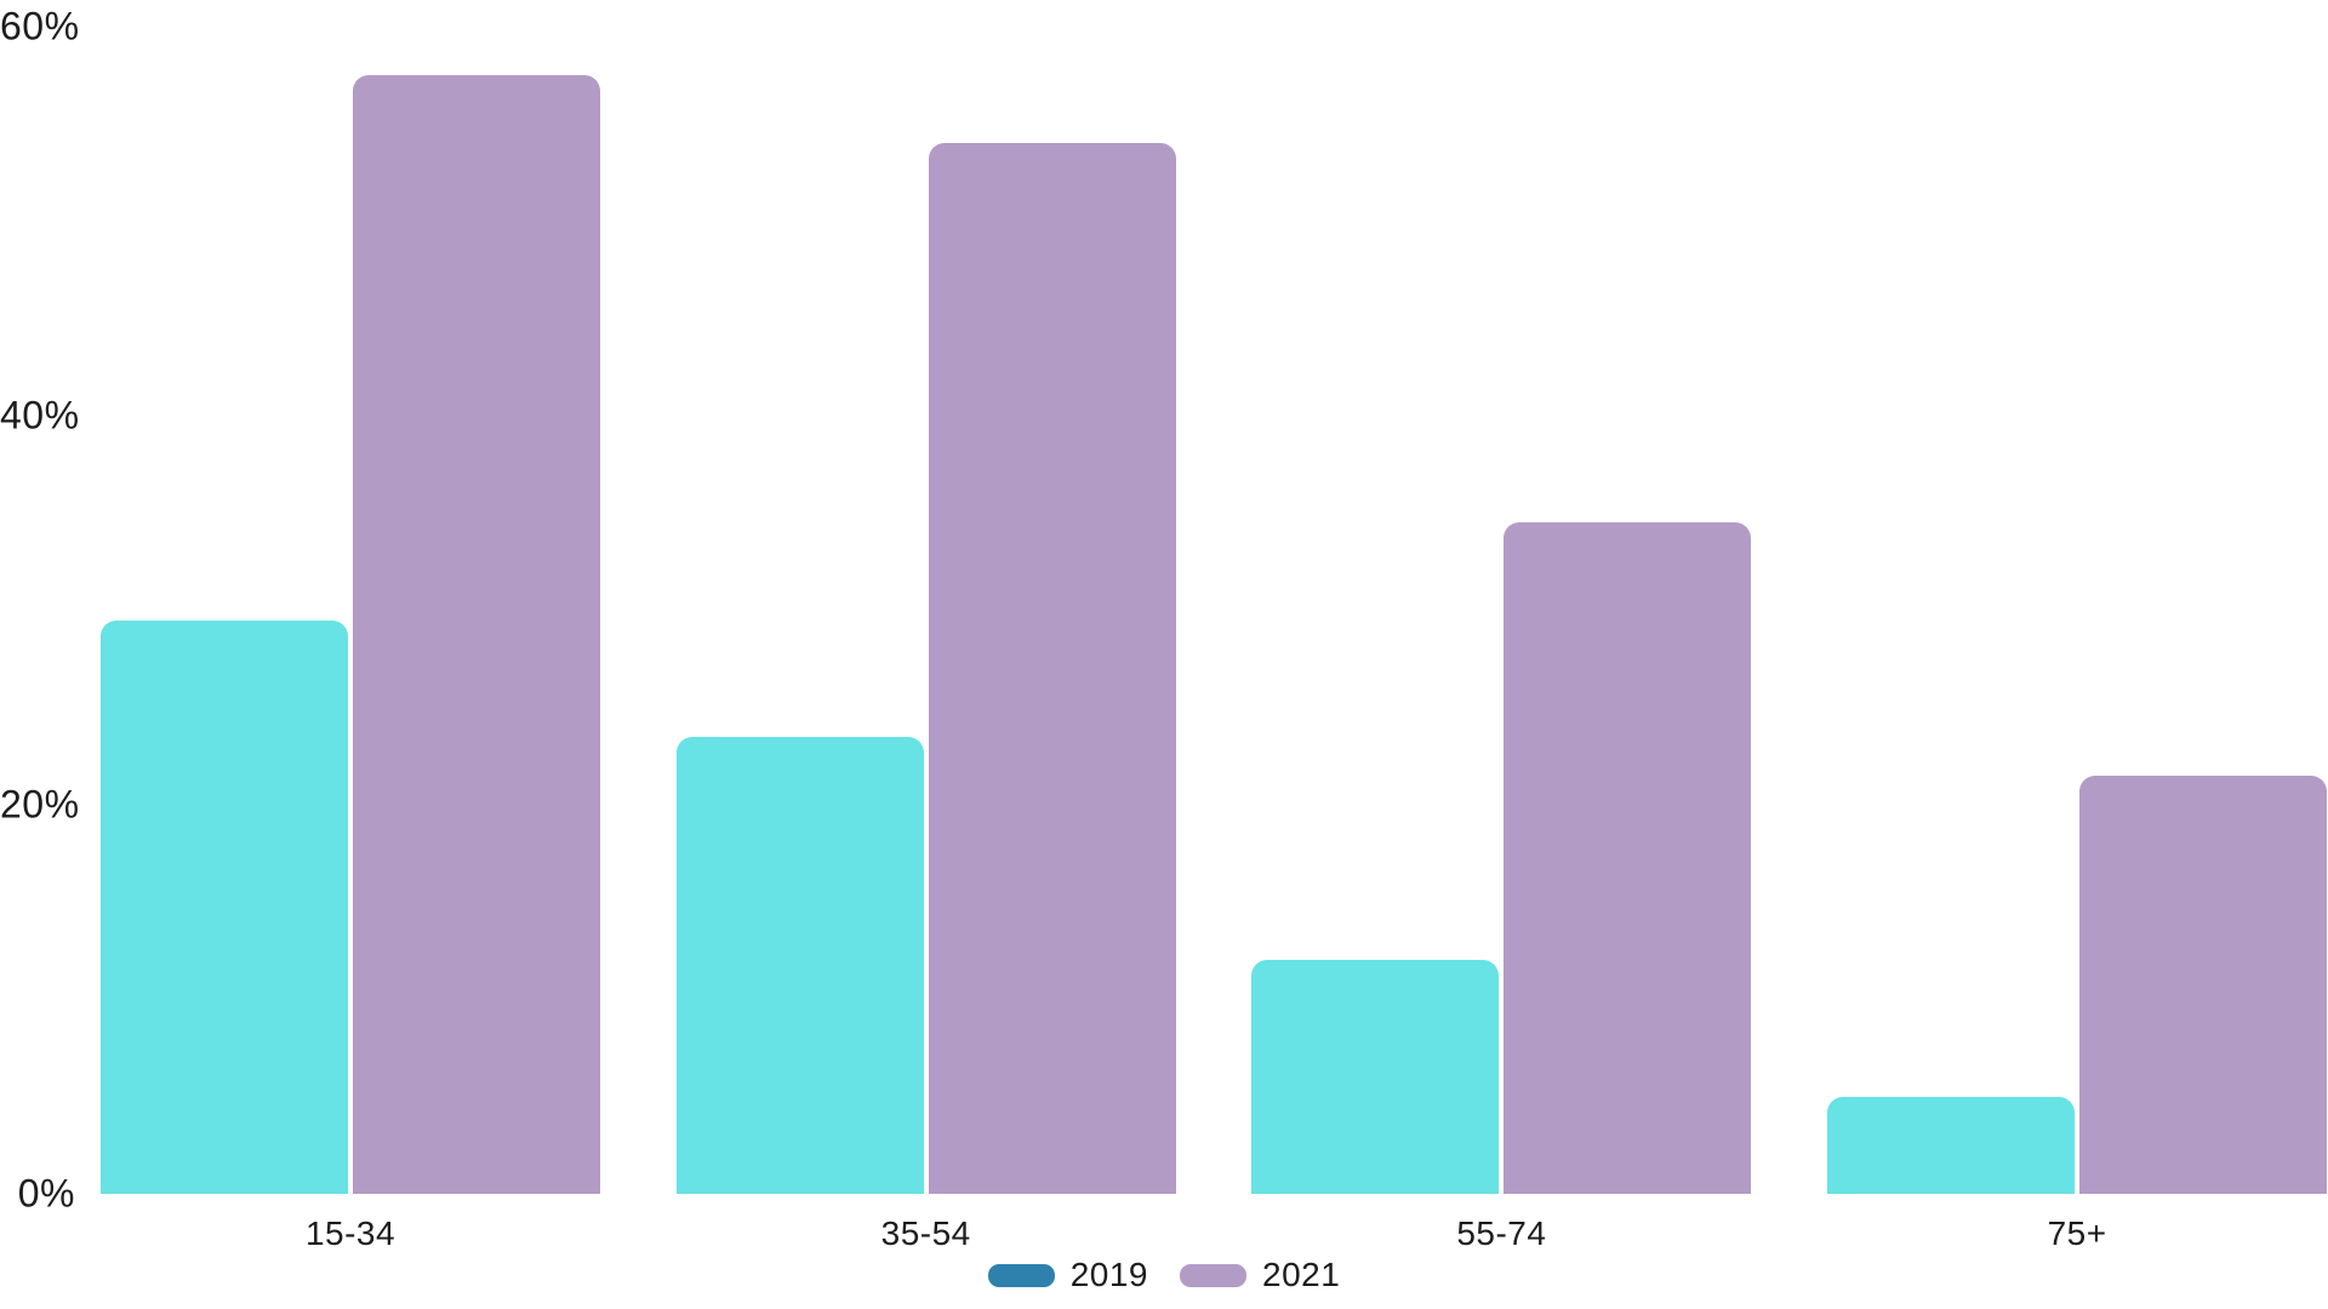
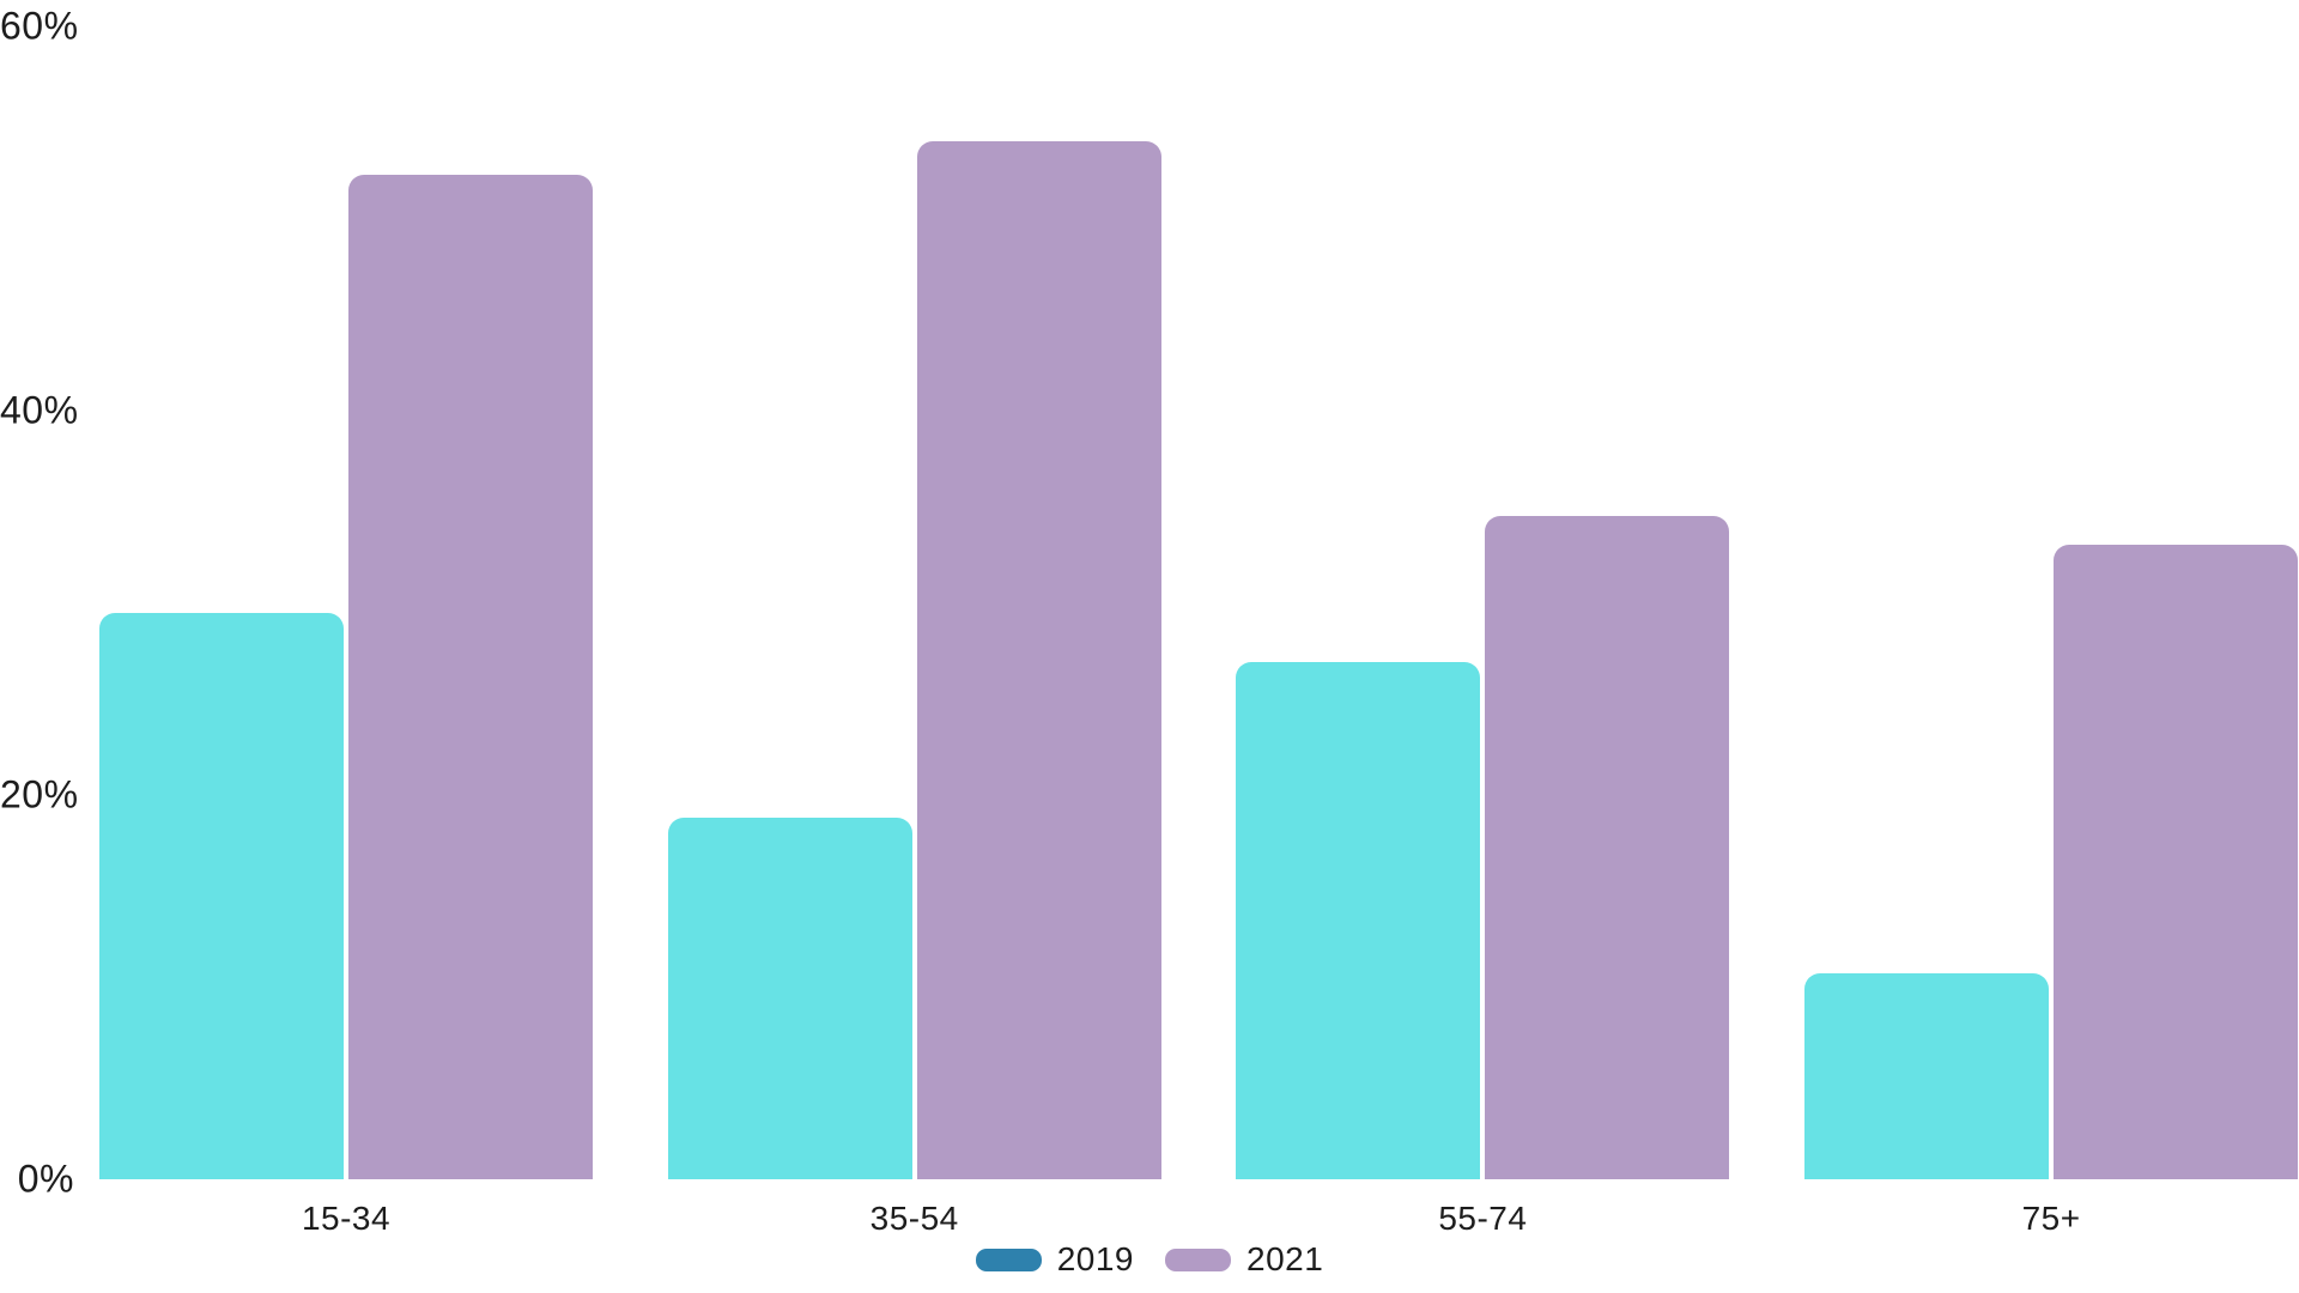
2021/15-34: 57.5% -> 52.3%
2019/35-54: 23.5% -> 18.8%
2019/55-74: 12.0% -> 26.9%
2019/75+: 5.0% -> 10.7%
2021/75+: 21.5% -> 33.0%
